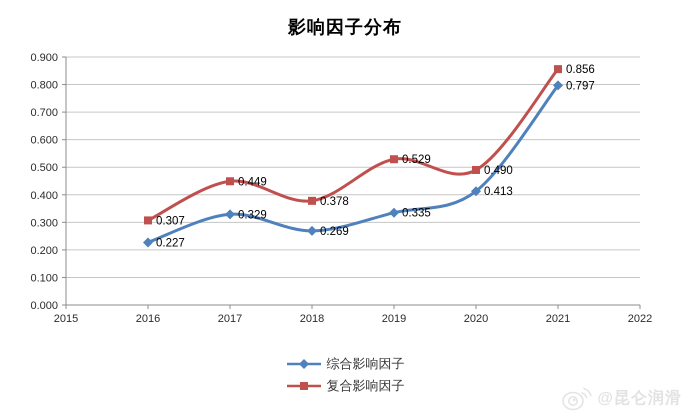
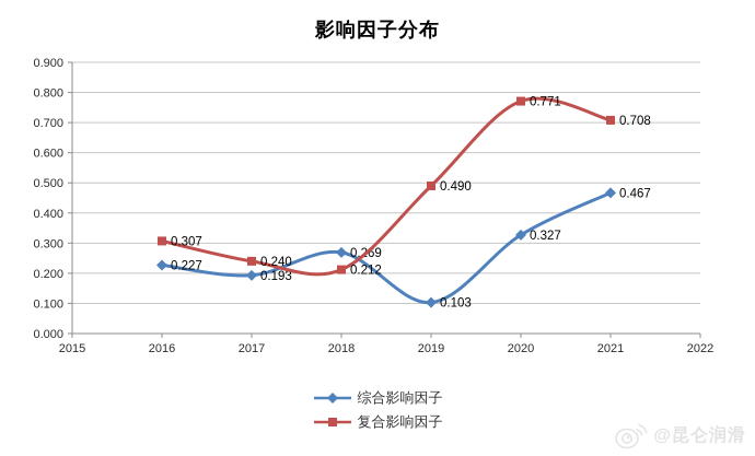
综合影响因子/2017: 0.329 -> 0.193
复合影响因子/2017: 0.449 -> 0.240
复合影响因子/2018: 0.378 -> 0.212
综合影响因子/2019: 0.335 -> 0.103
复合影响因子/2019: 0.529 -> 0.490
综合影响因子/2020: 0.413 -> 0.327
复合影响因子/2020: 0.490 -> 0.771
综合影响因子/2021: 0.797 -> 0.467
复合影响因子/2021: 0.856 -> 0.708
